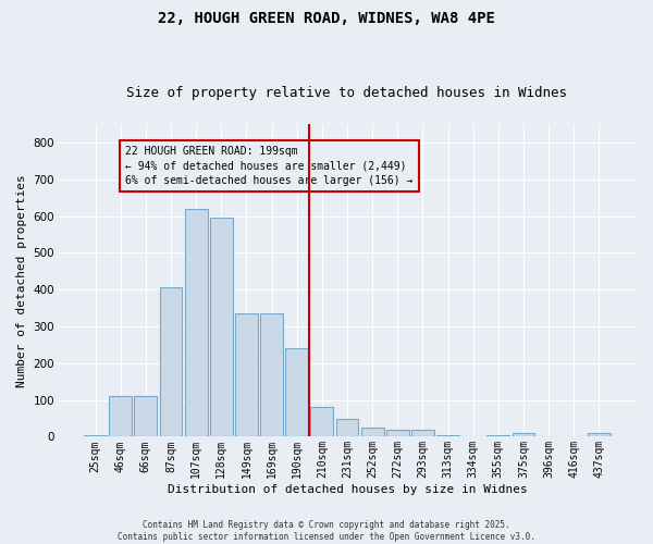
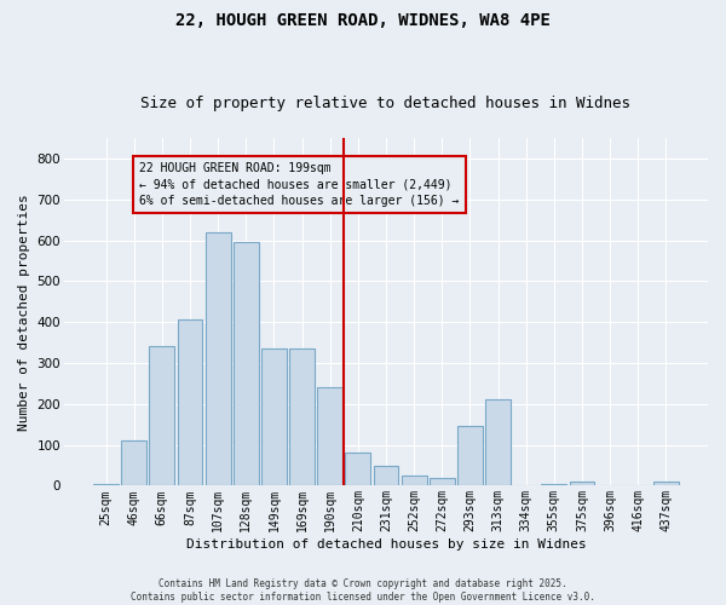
66sqm: 110 -> 340
293sqm: 20 -> 145
313sqm: 5 -> 210
